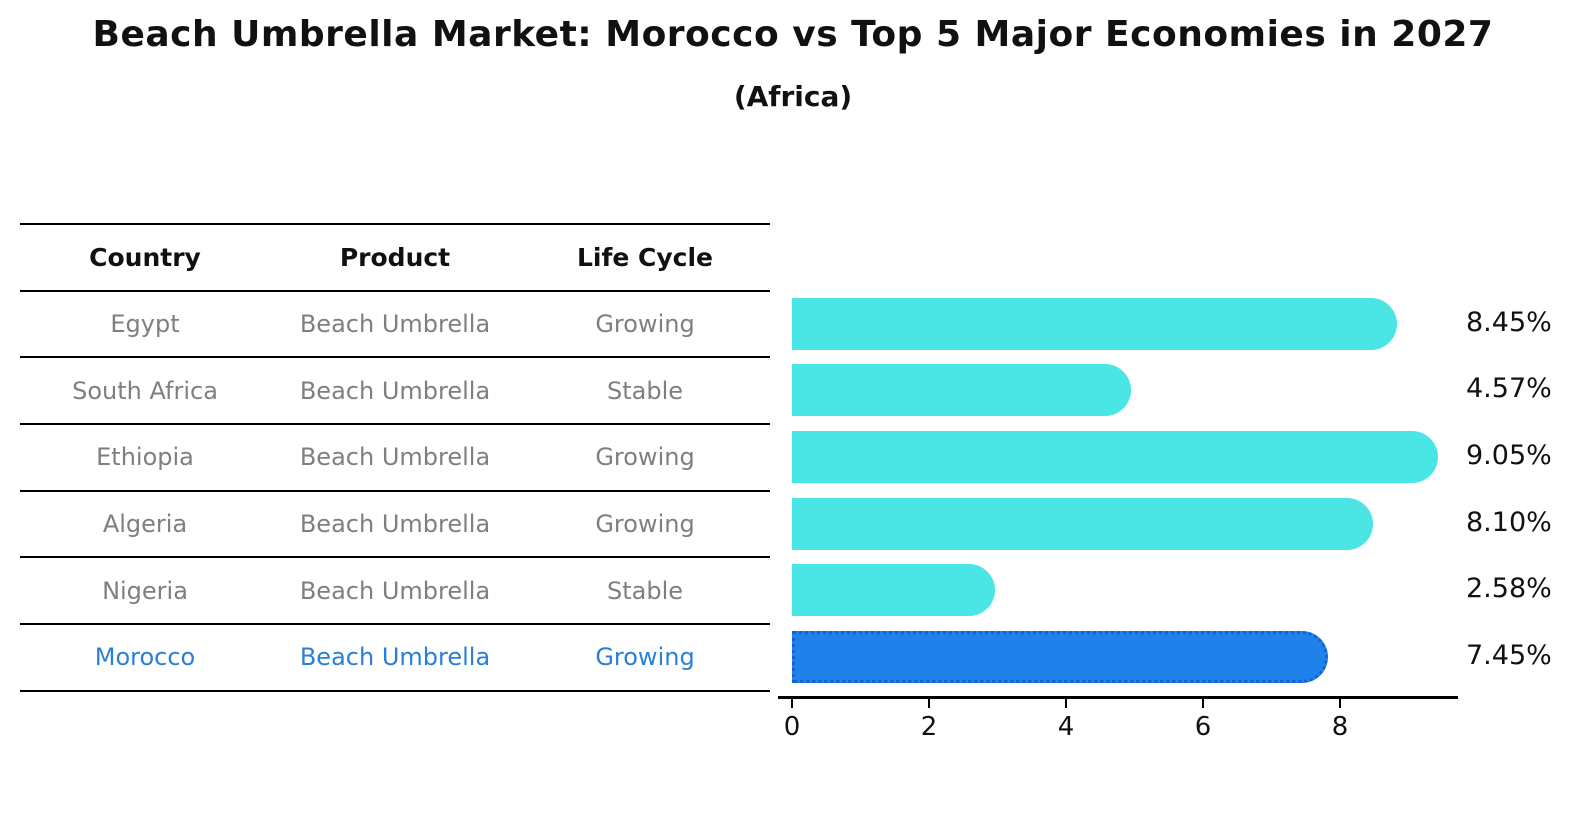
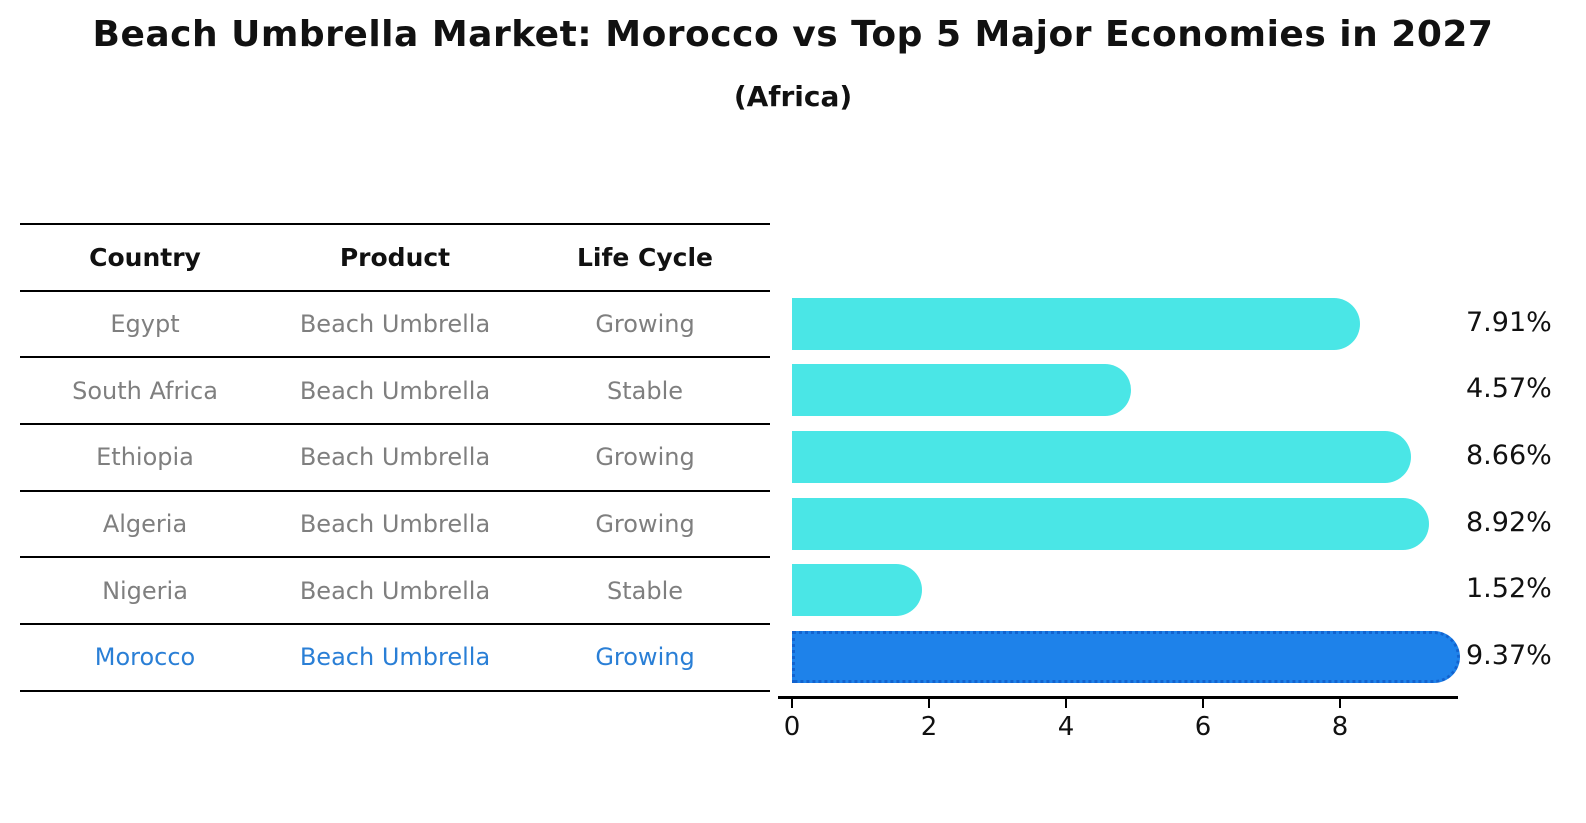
Egypt: 8.45% -> 7.91%
Ethiopia: 9.05% -> 8.66%
Algeria: 8.10% -> 8.92%
Nigeria: 2.58% -> 1.52%
Morocco: 7.45% -> 9.37%
